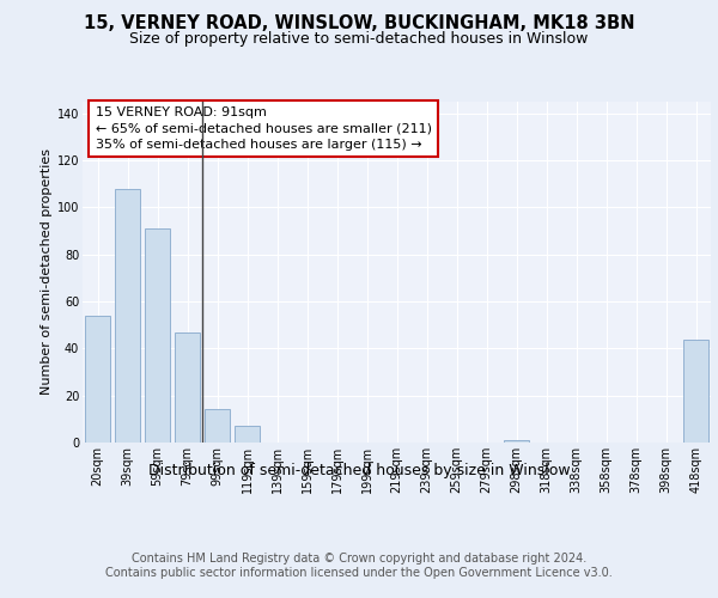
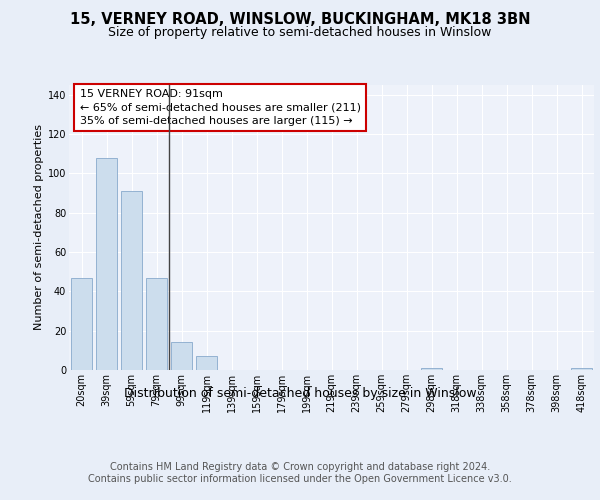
20sqm: 54 -> 47
418sqm: 44 -> 1
